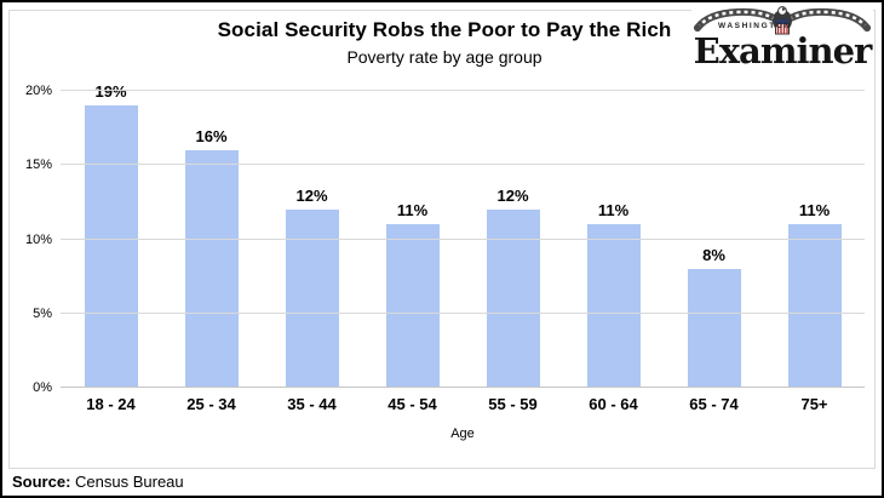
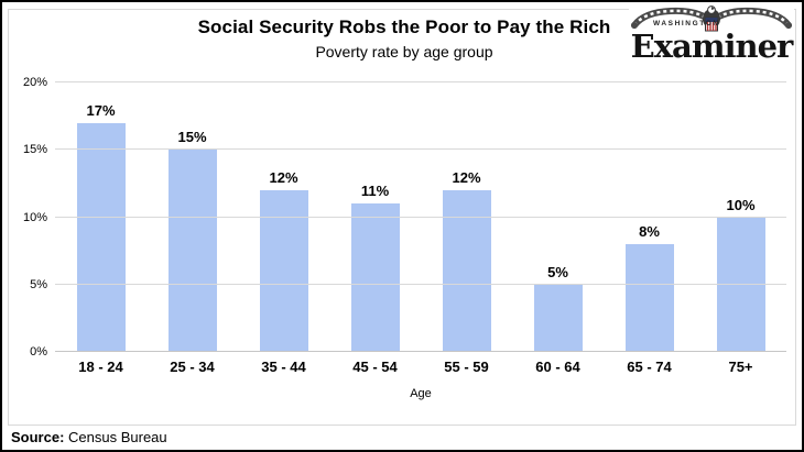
18 - 24: 19% -> 17%
25 - 34: 16% -> 15%
60 - 64: 11% -> 5%
75+: 11% -> 10%
